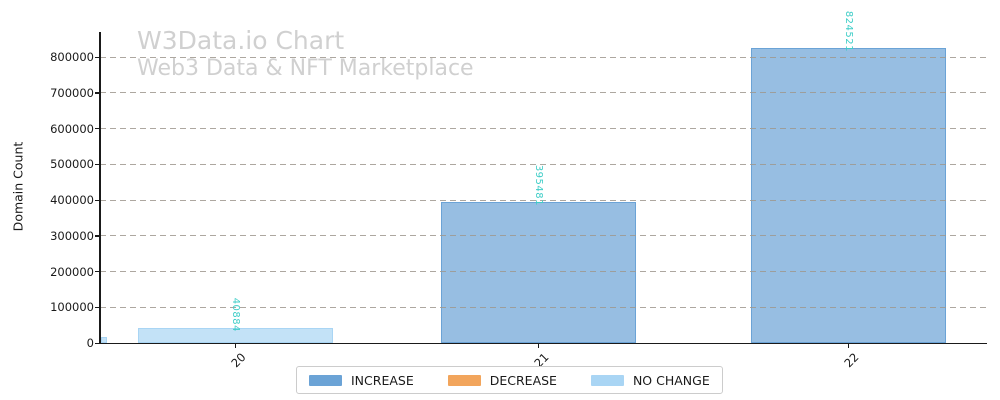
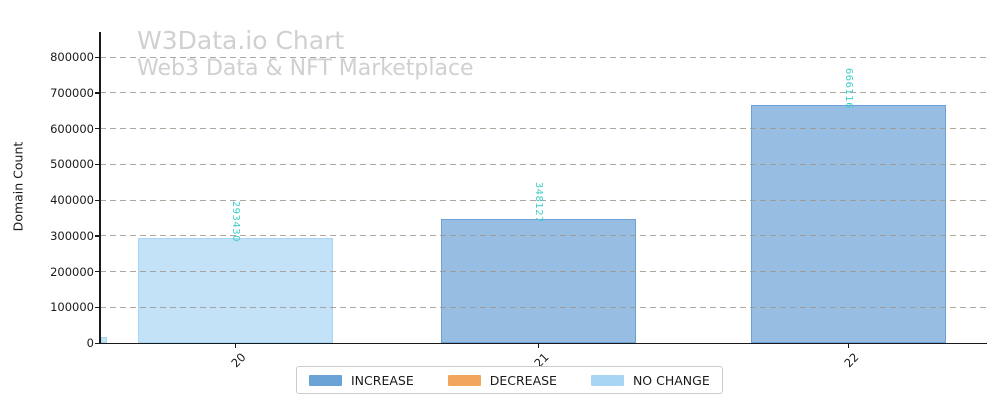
20: 40884 -> 293430
21: 395481 -> 348127
22: 824521 -> 666116
